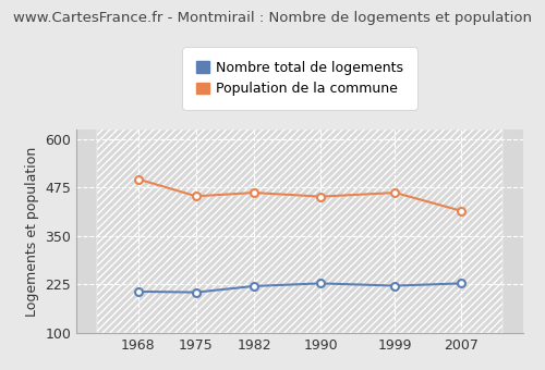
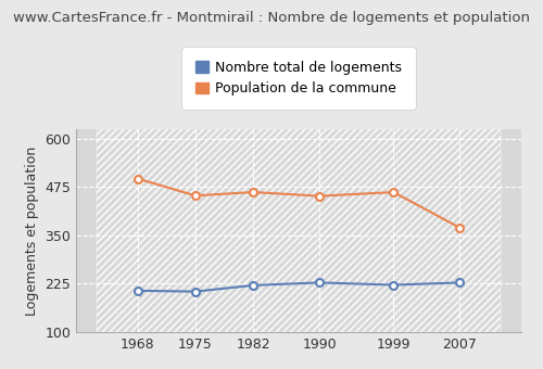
Population de la commune/2007: 415 -> 370
